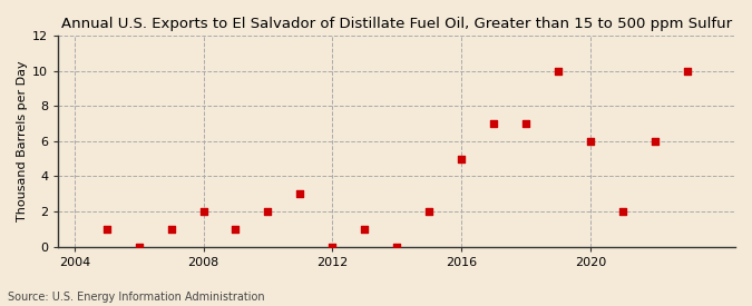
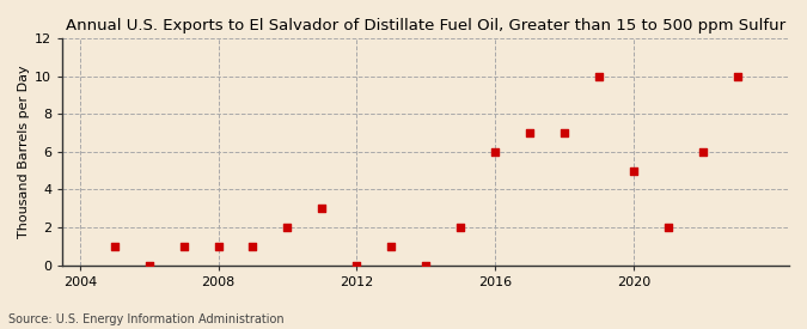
2008: 2 -> 1
2016: 5 -> 6
2020: 6 -> 5
